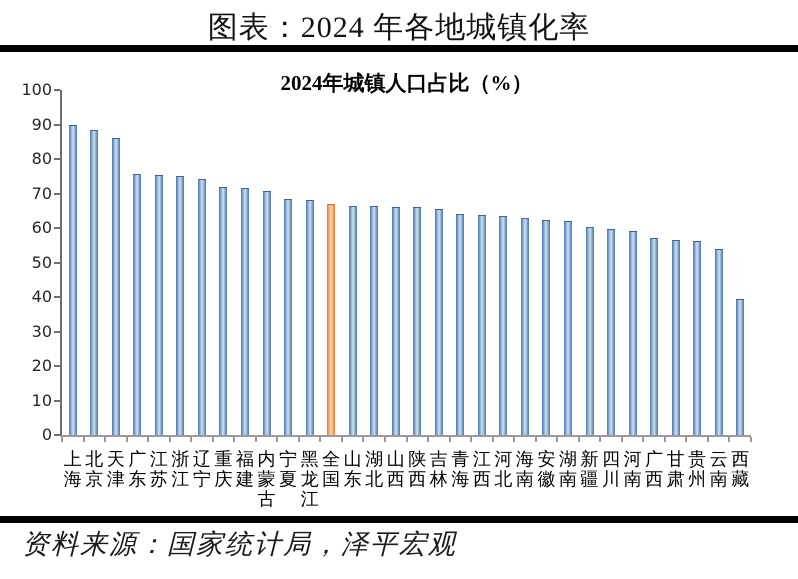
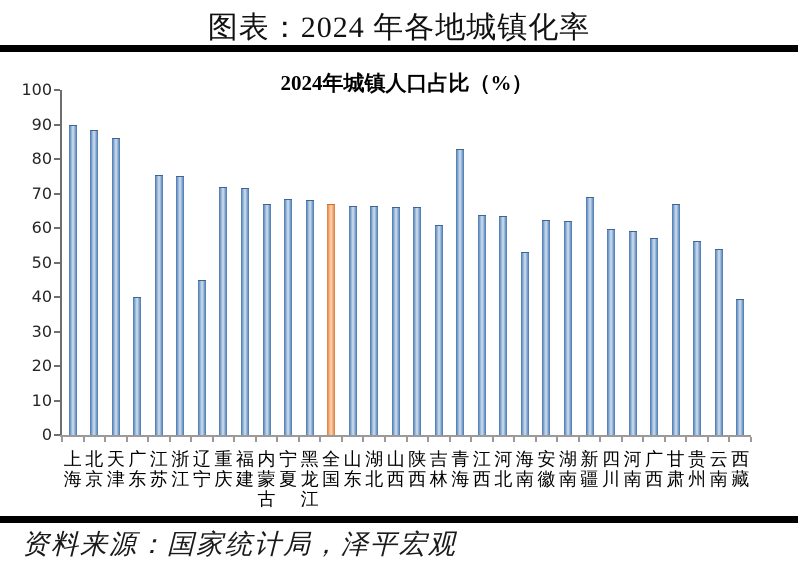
广东: 76 -> 40
辽宁: 74 -> 45
内蒙古: 71 -> 67
吉林: 66 -> 61
青海: 64 -> 83
海南: 63 -> 53
新疆: 60 -> 69
甘肃: 56 -> 67
